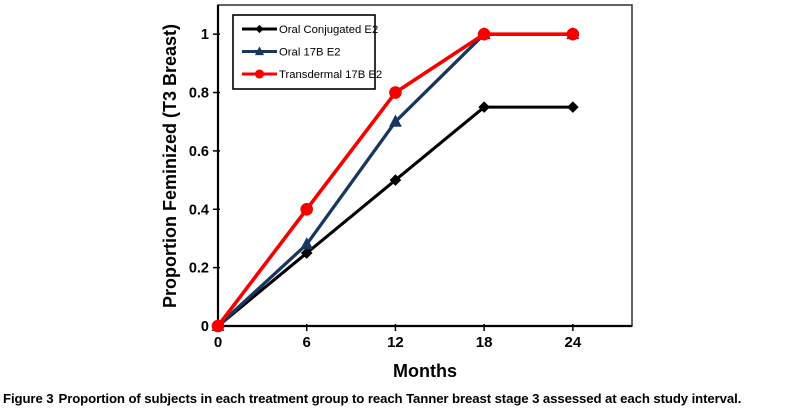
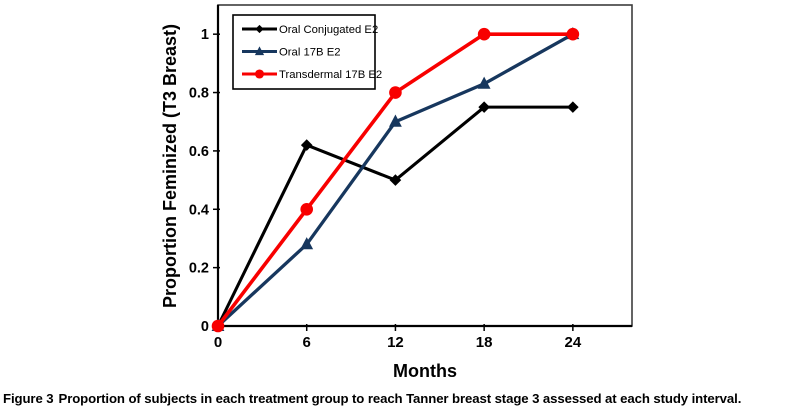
Oral Conjugated E2/6: 0.25 -> 0.62
Oral 17B E2/18: 1.00 -> 0.83
